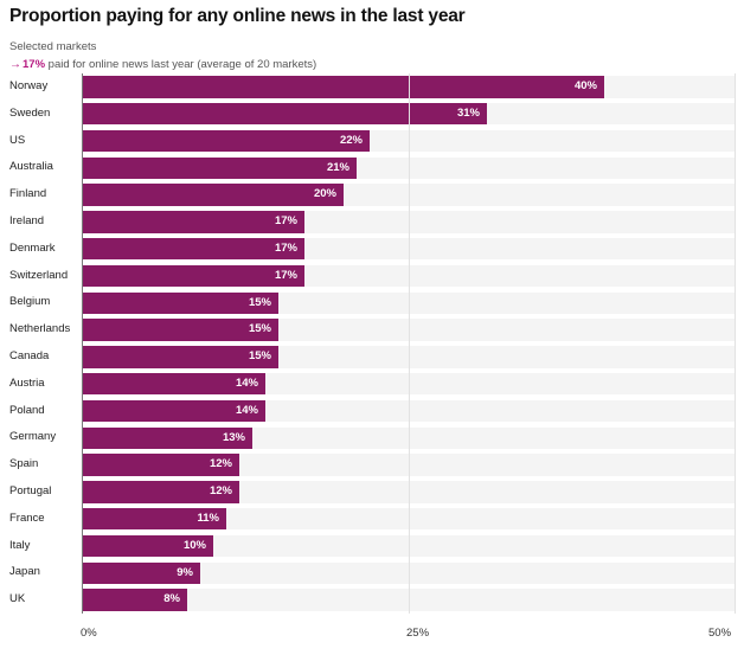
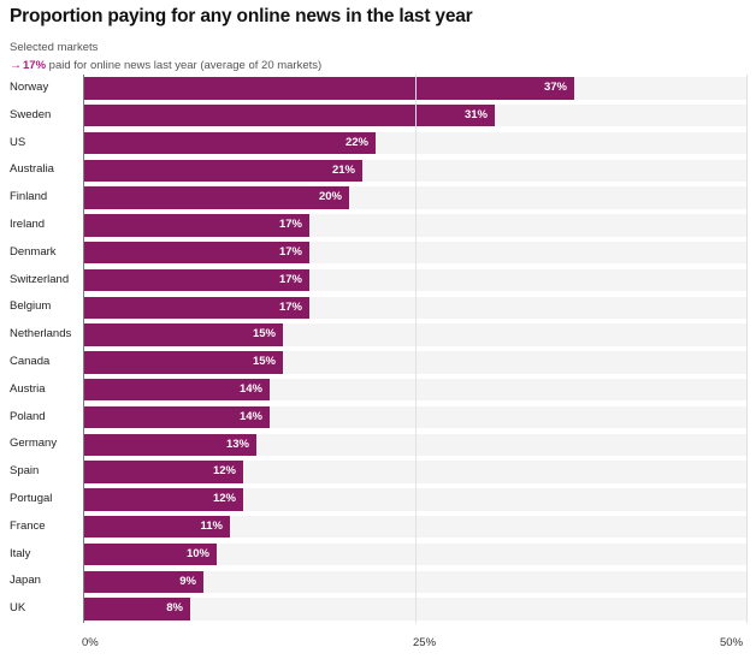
Norway: 40% -> 37%
Belgium: 15% -> 17%
